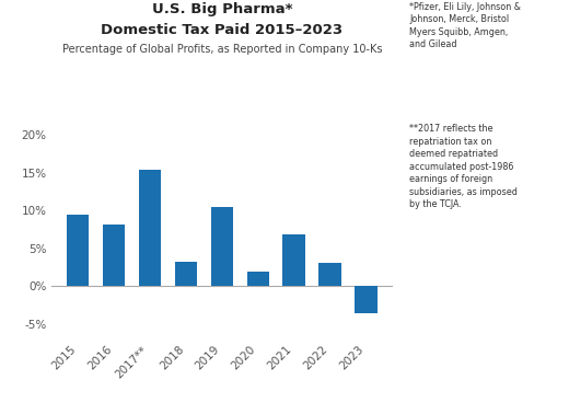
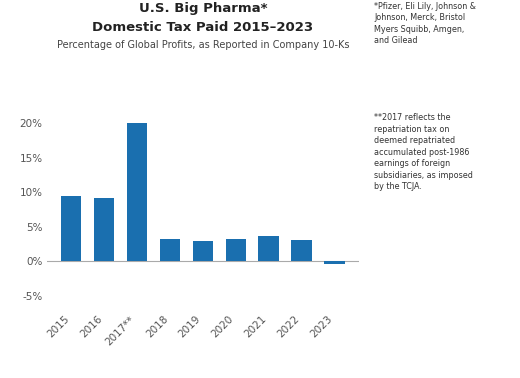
2016: 8.2% -> 9.1%
2017**: 15.4% -> 20.0%
2019: 10.4% -> 3.0%
2020: 2.0% -> 3.2%
2021: 6.8% -> 3.7%
2023: -3.6% -> -0.3%
